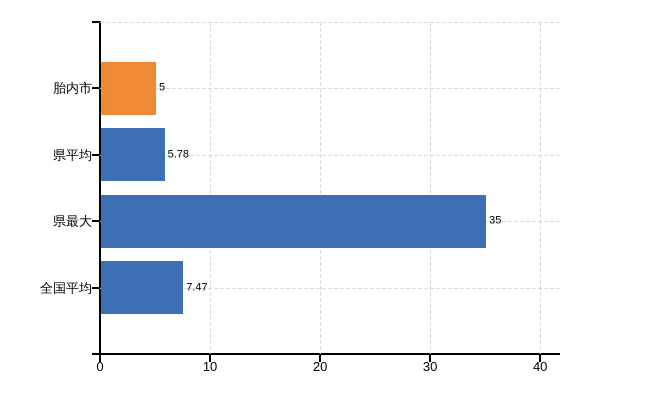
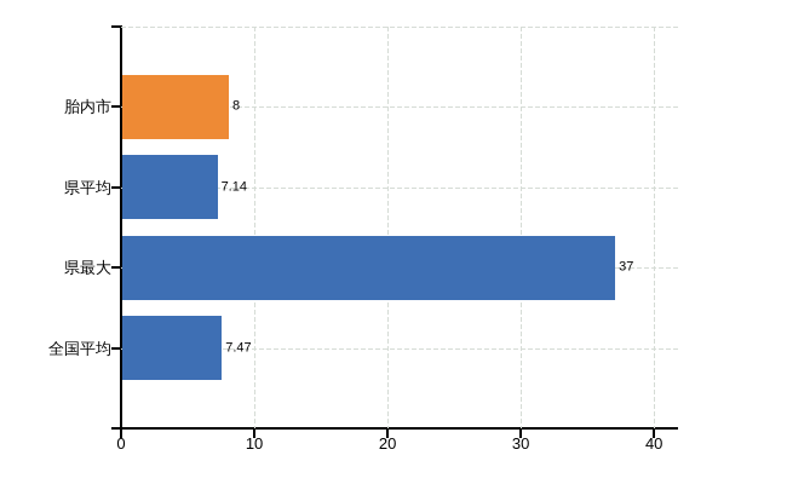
胎内市: 5 -> 8
県平均: 5.78 -> 7.14
県最大: 35 -> 37
